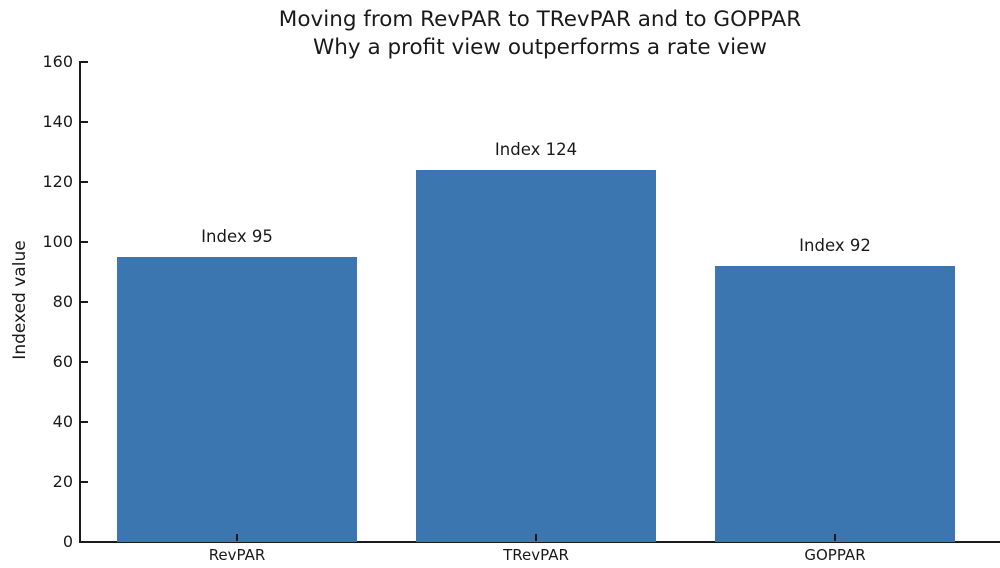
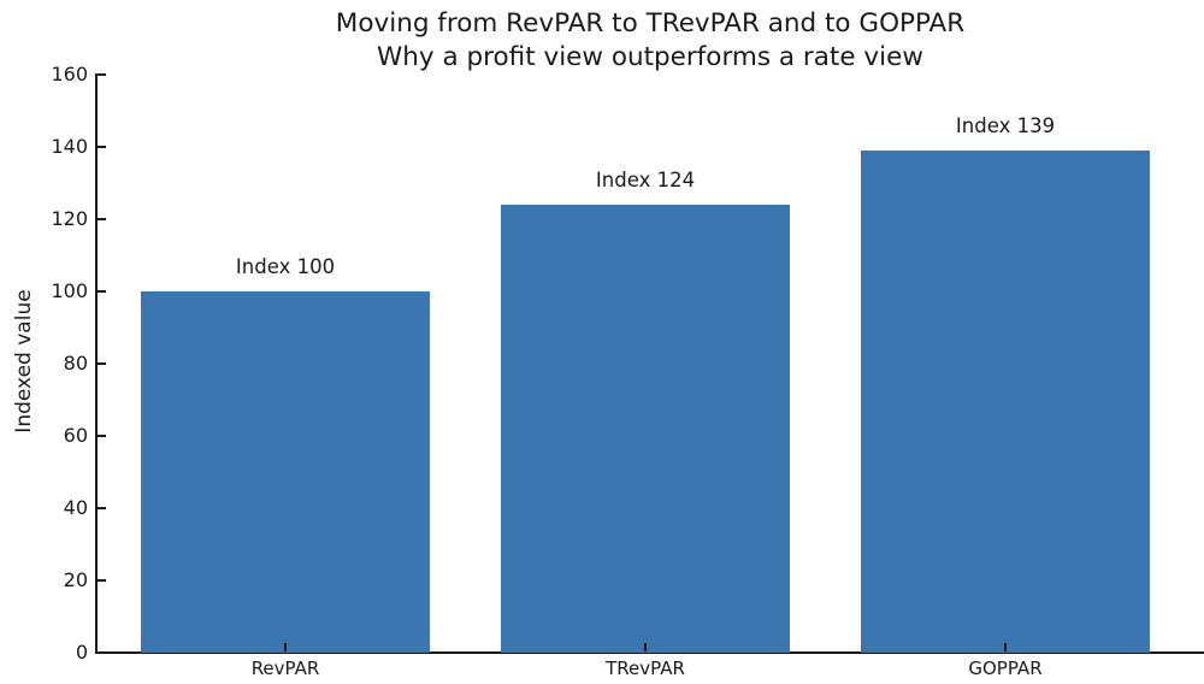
RevPAR: 95 -> 100
GOPPAR: 92 -> 139
